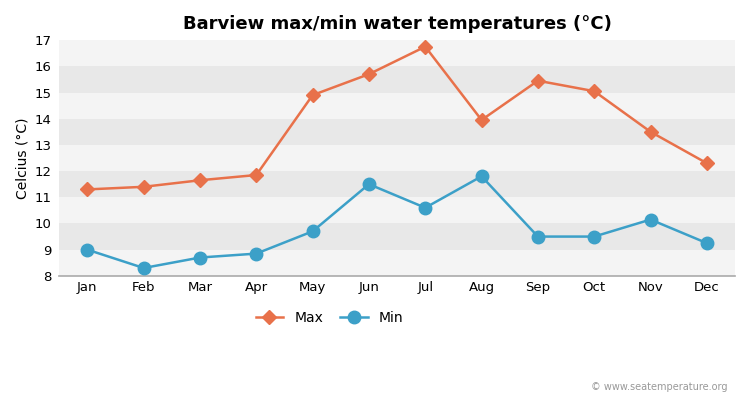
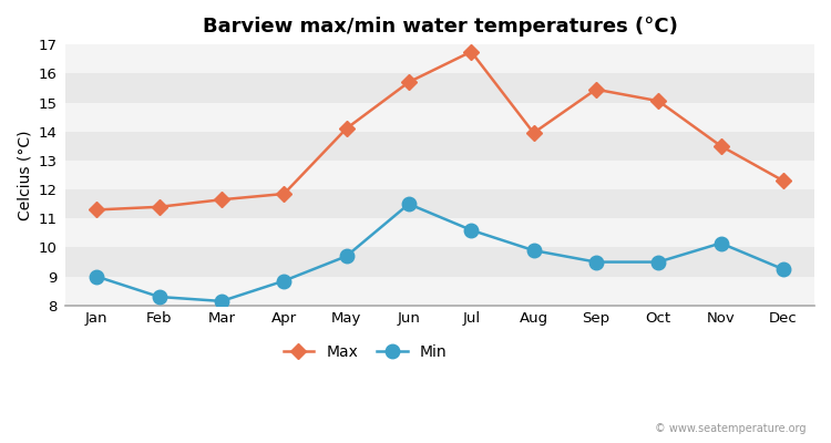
Min/Mar: 8.70 -> 8.15
Max/May: 14.90 -> 14.10
Min/Aug: 11.80 -> 9.90
